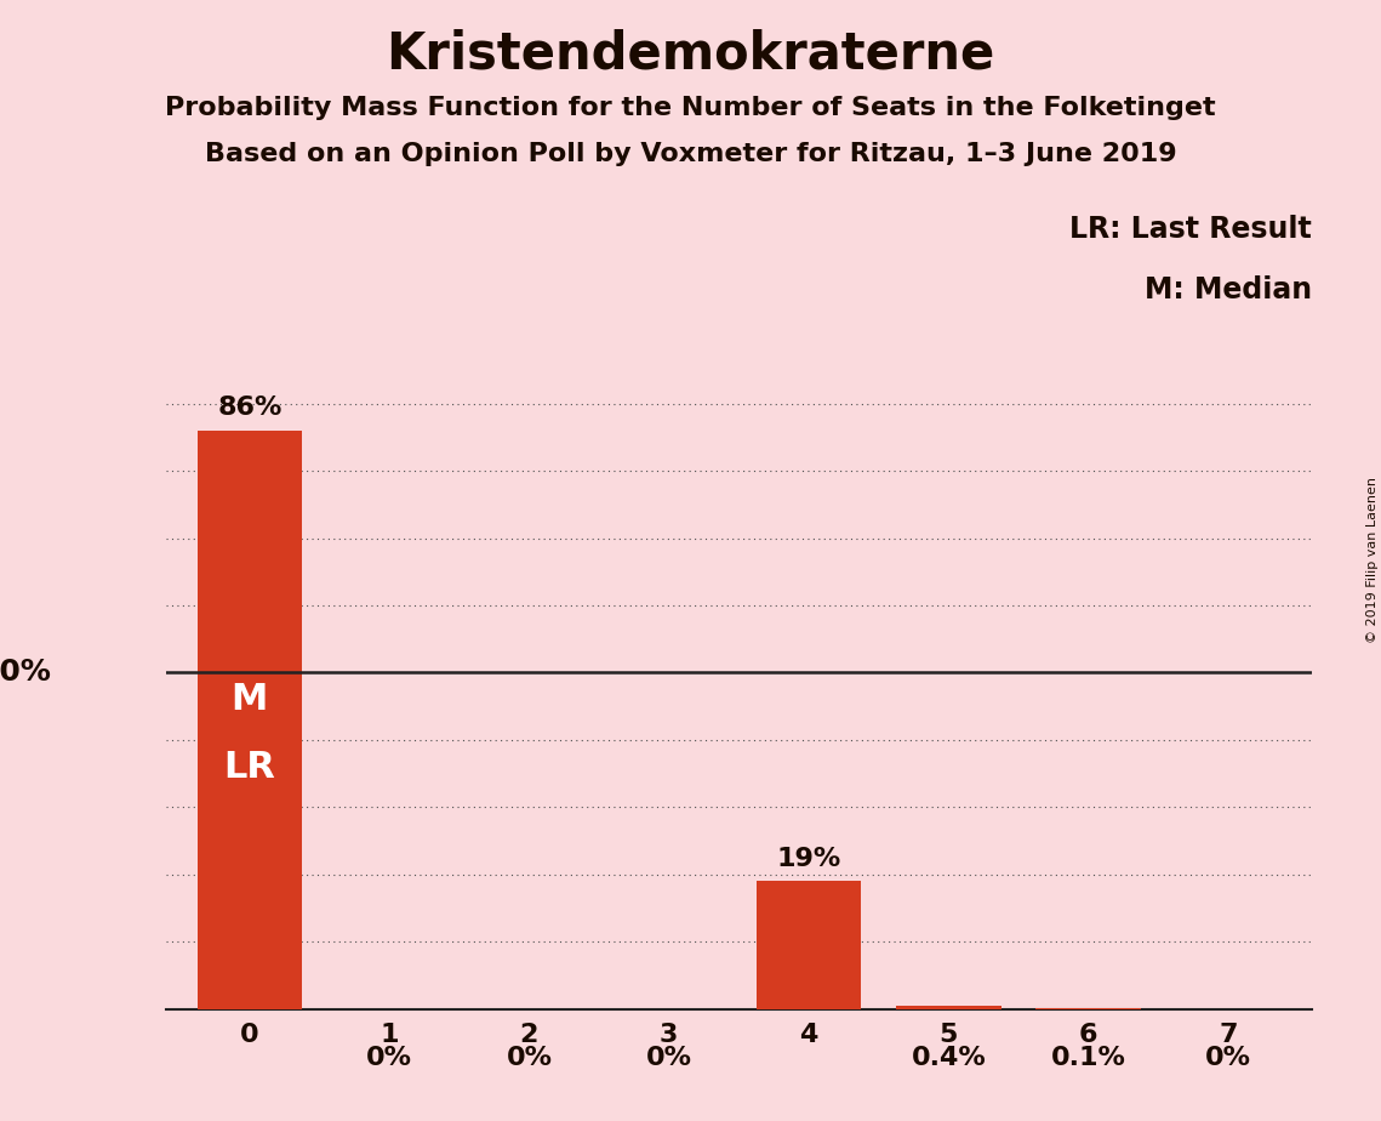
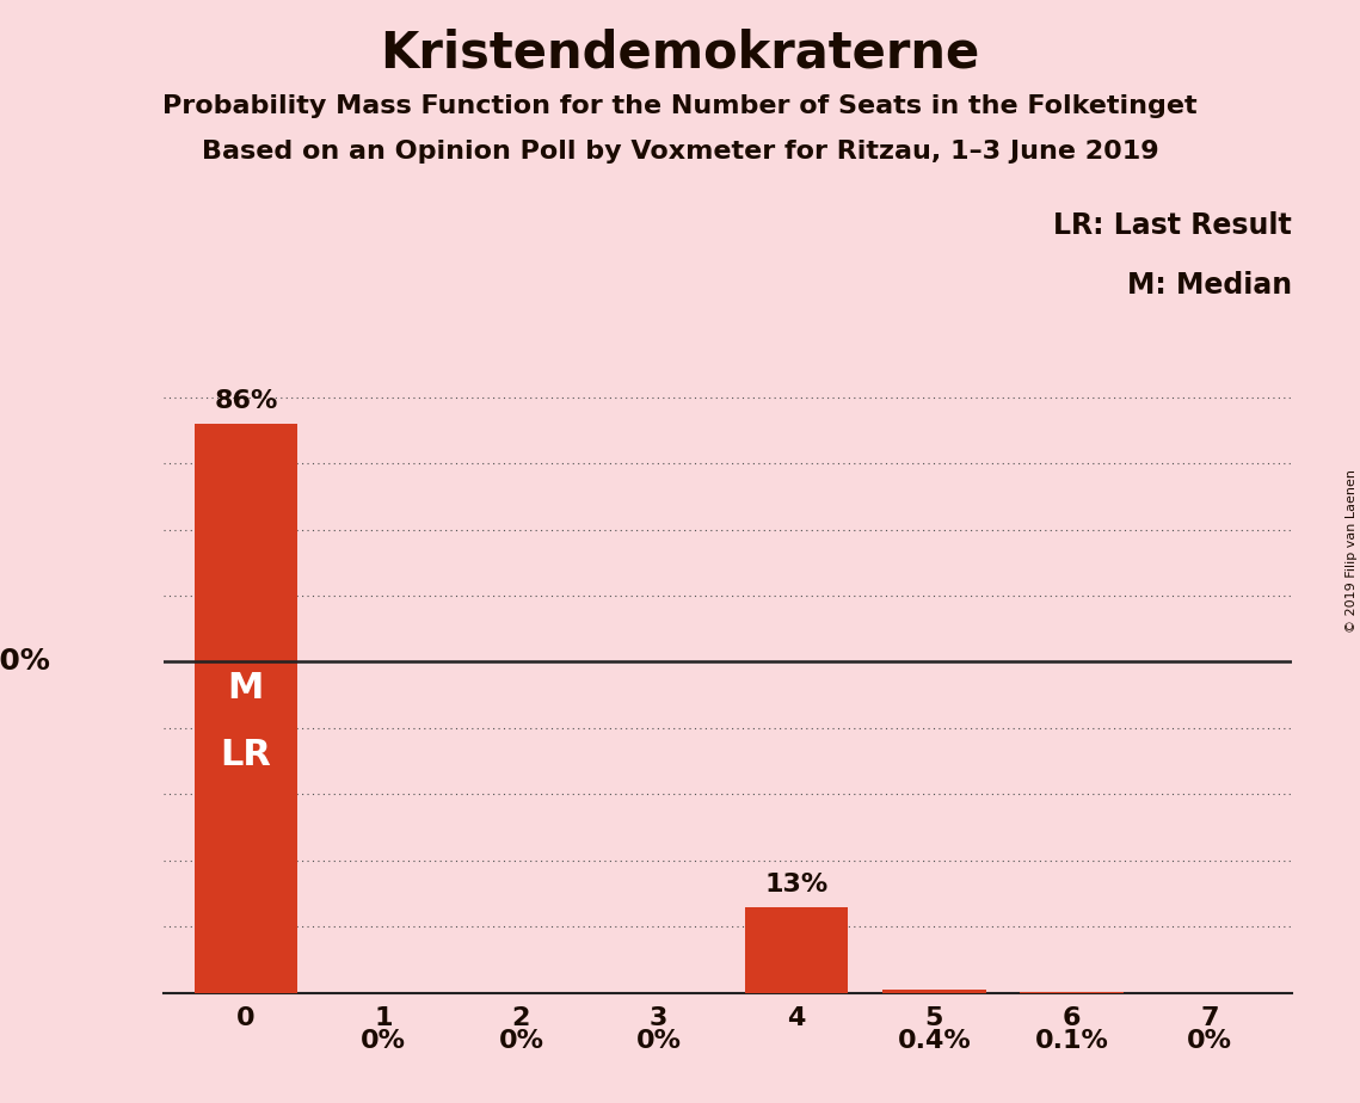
4: 19% -> 13%
